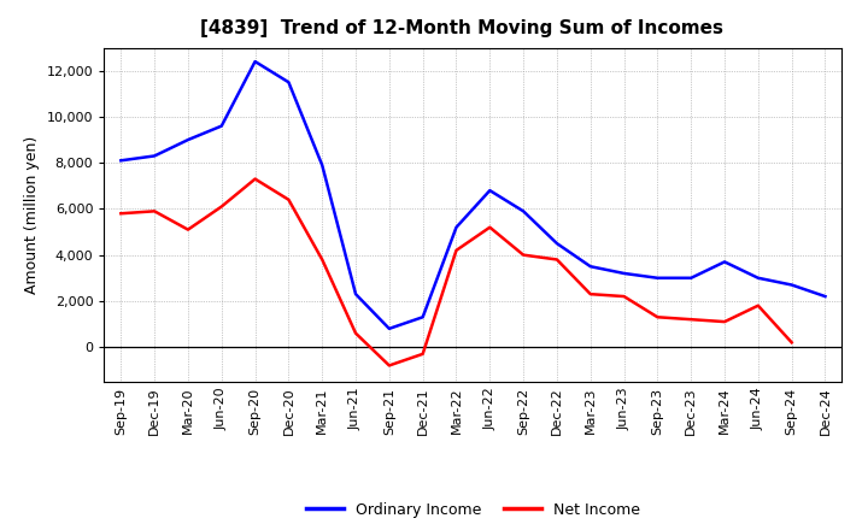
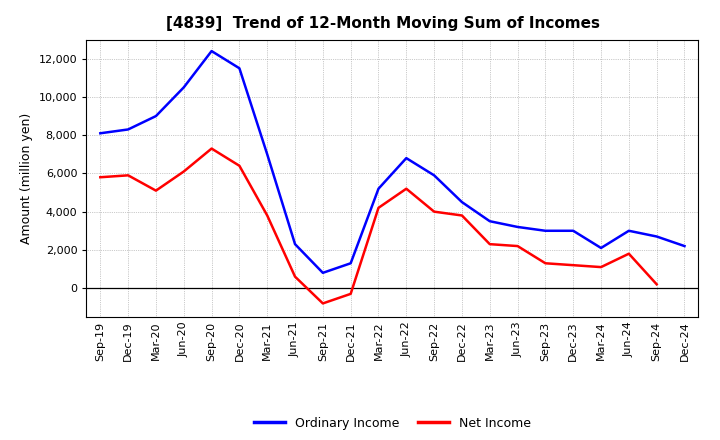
Ordinary Income/Jun-20: 9,600 -> 10,500
Ordinary Income/Mar-21: 7,900 -> 7,000
Ordinary Income/Mar-24: 3,700 -> 2,100
